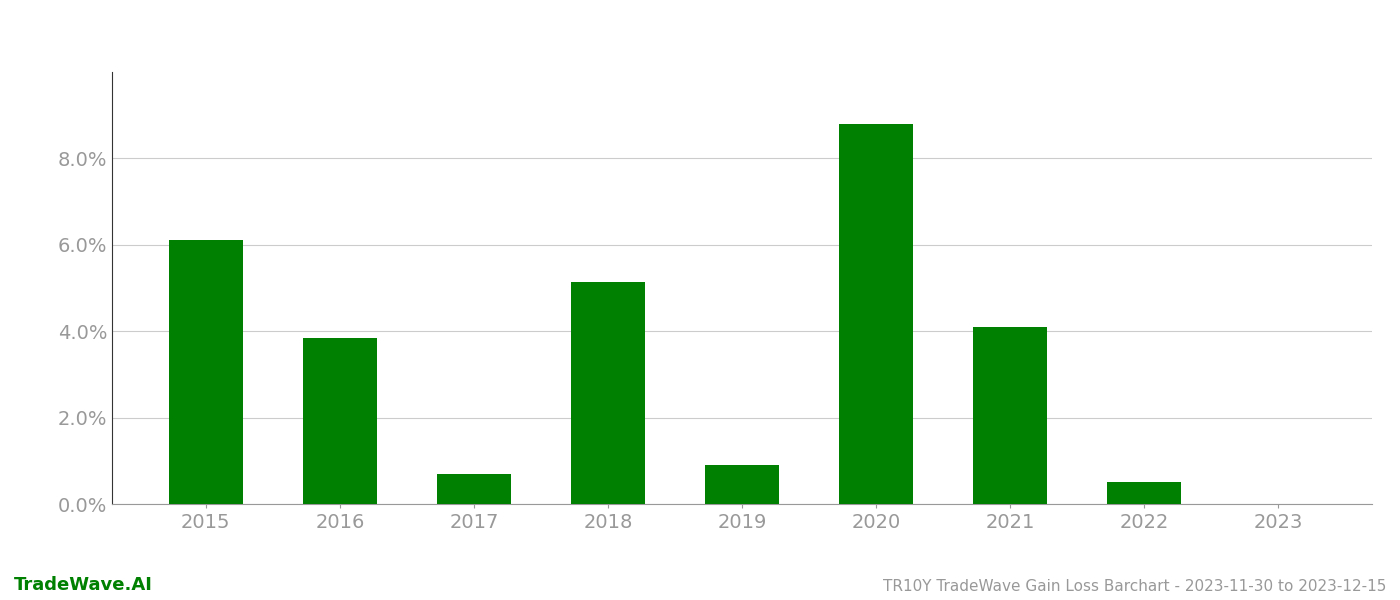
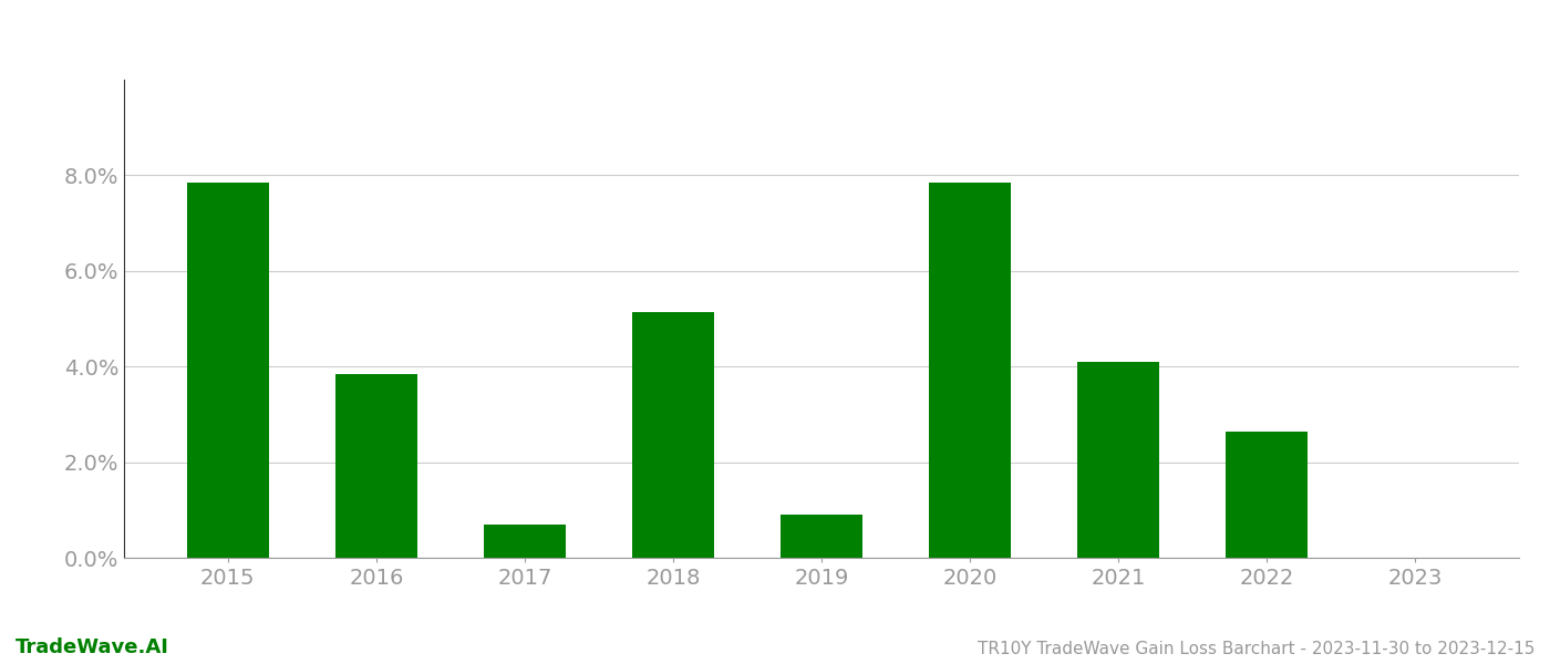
2015: 6.10% -> 7.85%
2020: 8.80% -> 7.85%
2022: 0.50% -> 2.65%
